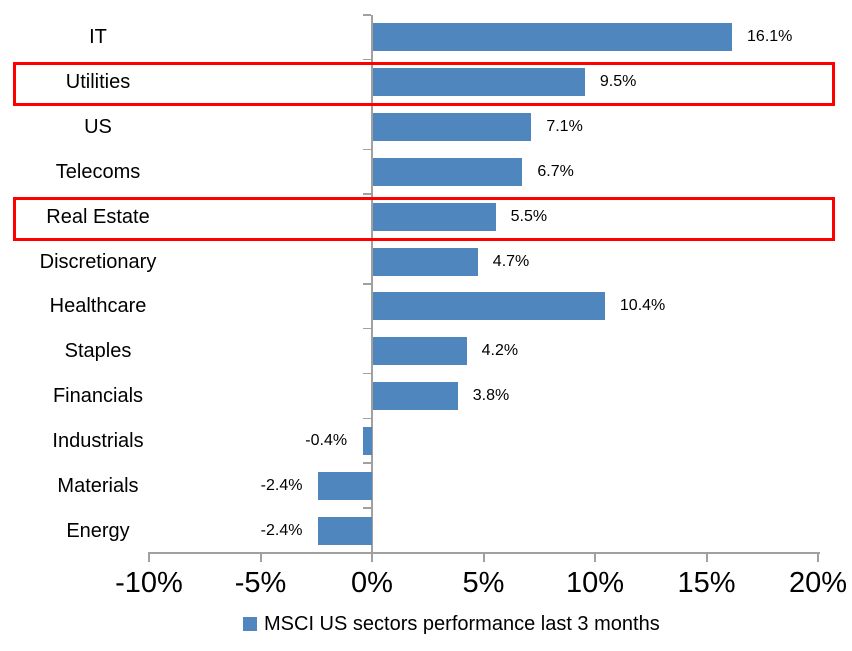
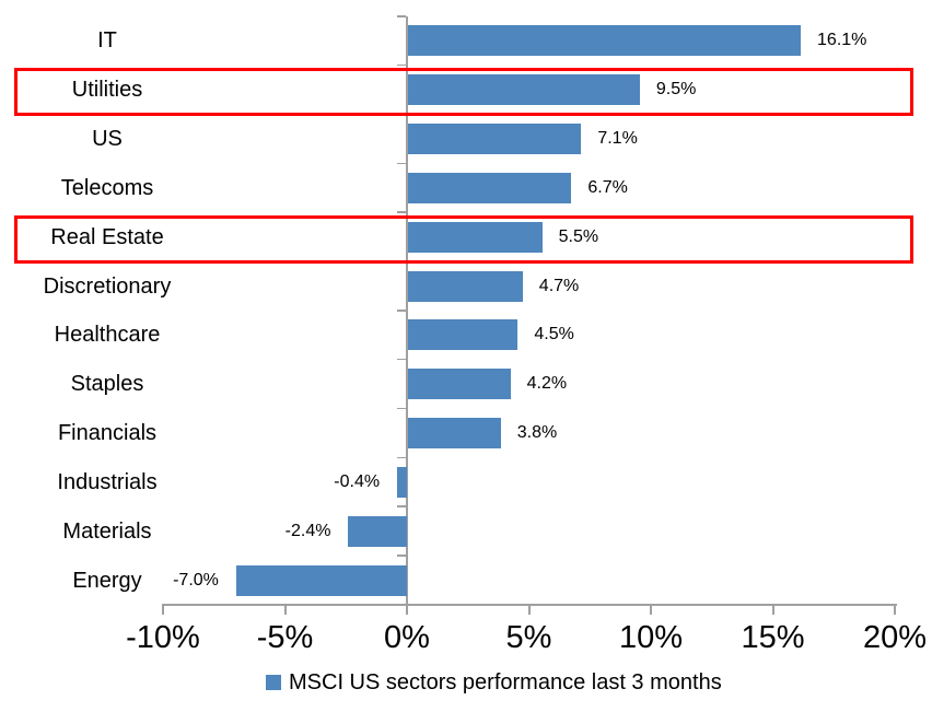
Healthcare: 10.4% -> 4.5%
Energy: -2.4% -> -7.0%
